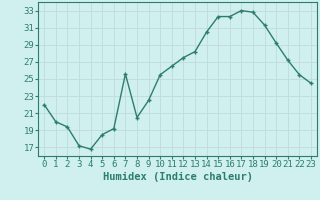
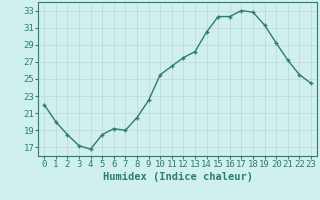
2: 19.4 -> 18.5
7: 25.6 -> 19.0
